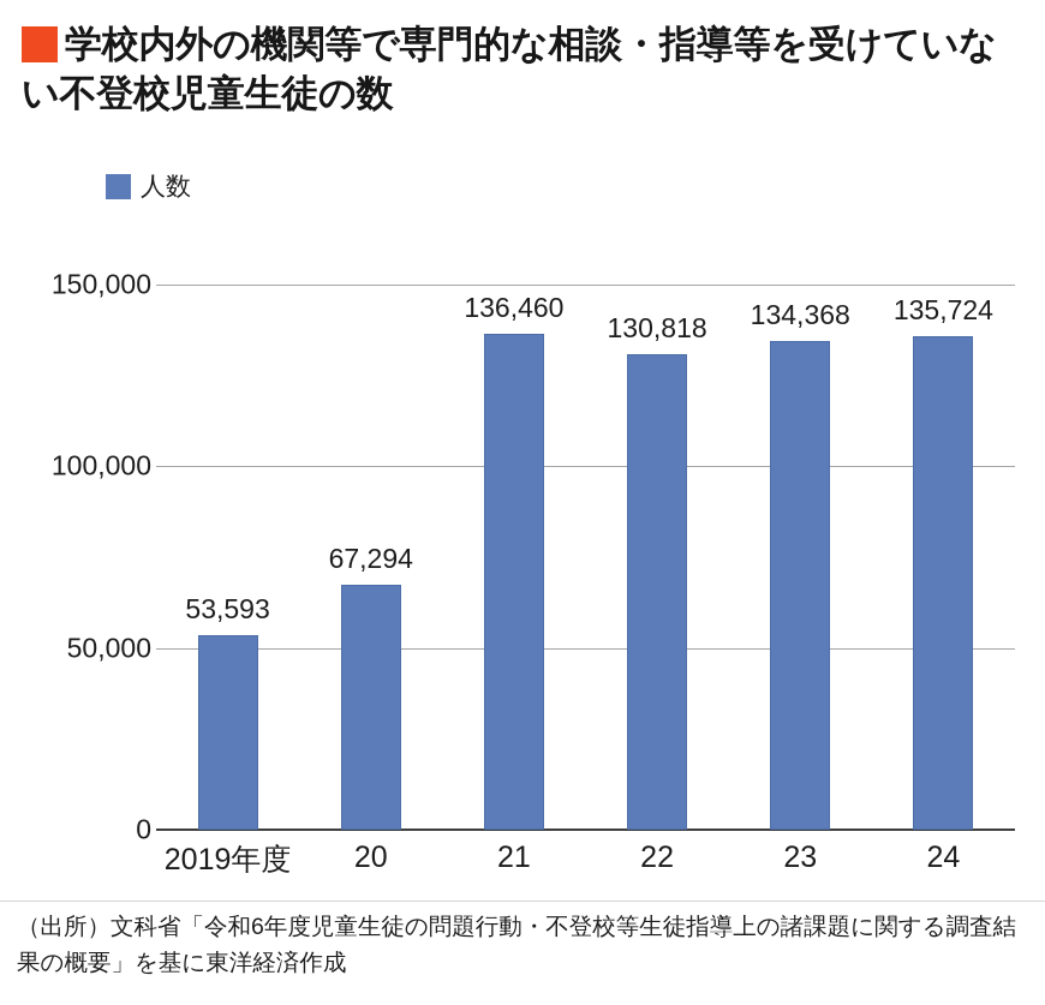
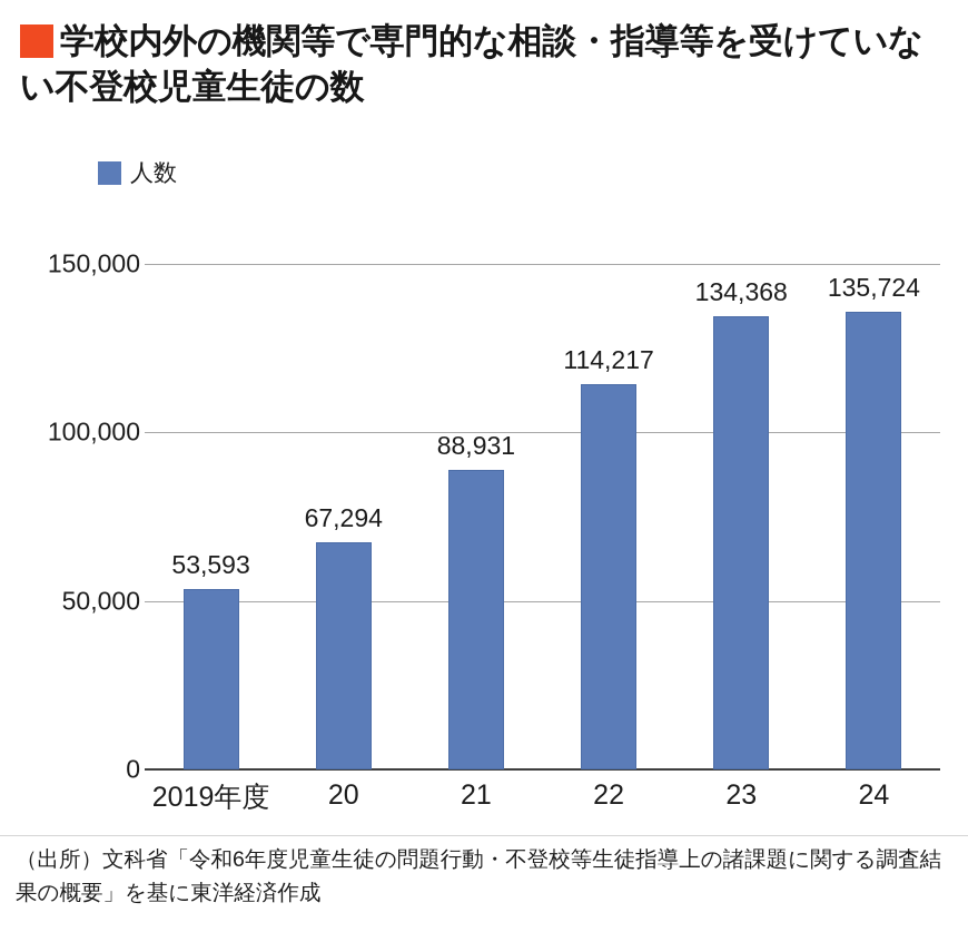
21: 136,460 -> 88,931
22: 130,818 -> 114,217
